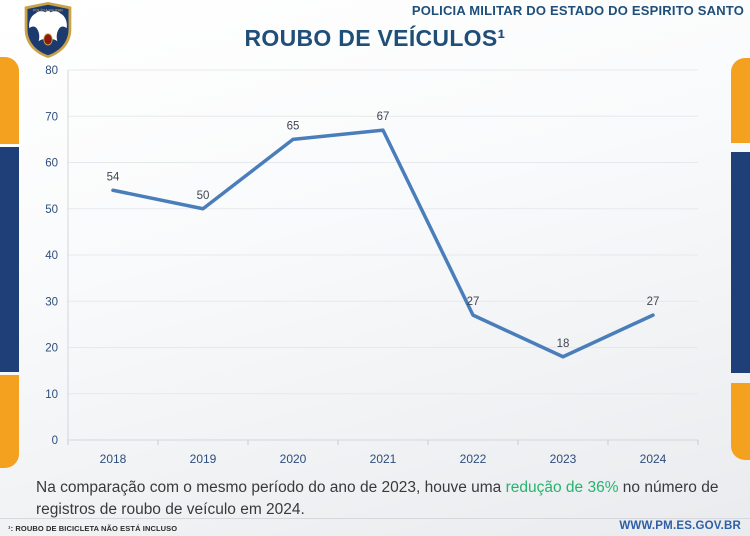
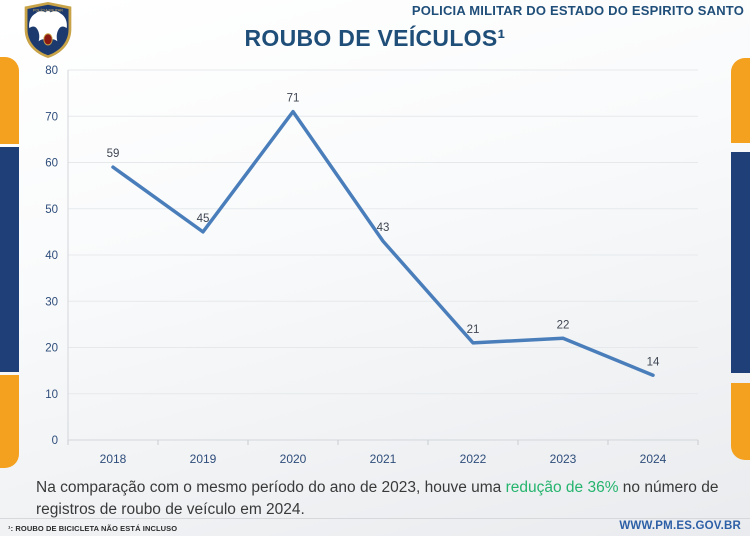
2018: 54 -> 59
2019: 50 -> 45
2020: 65 -> 71
2021: 67 -> 43
2022: 27 -> 21
2023: 18 -> 22
2024: 27 -> 14
